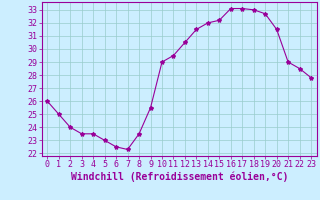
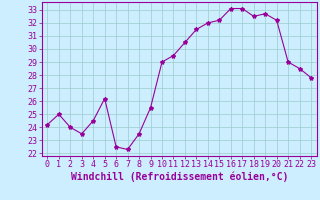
0: 26.0 -> 24.2
4: 23.5 -> 24.5
5: 23.0 -> 26.2
18: 33.0 -> 32.5
20: 31.5 -> 32.2
